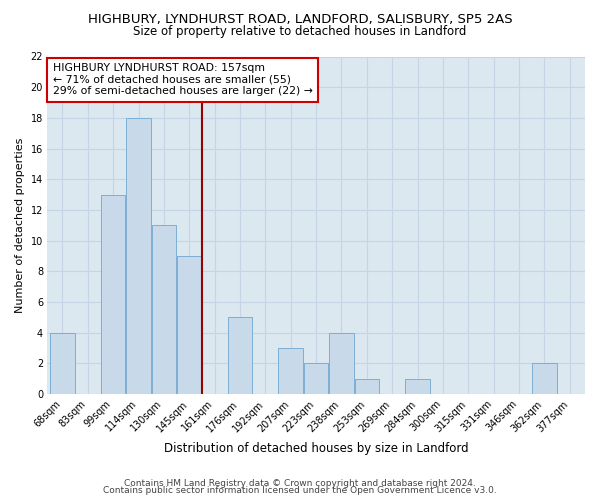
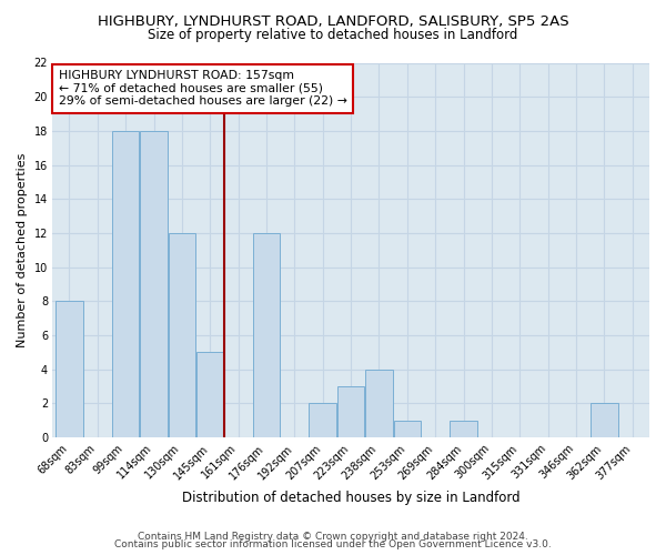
68sqm: 4 -> 8
99sqm: 13 -> 18
130sqm: 11 -> 12
145sqm: 9 -> 5
176sqm: 5 -> 12
207sqm: 3 -> 2
223sqm: 2 -> 3
